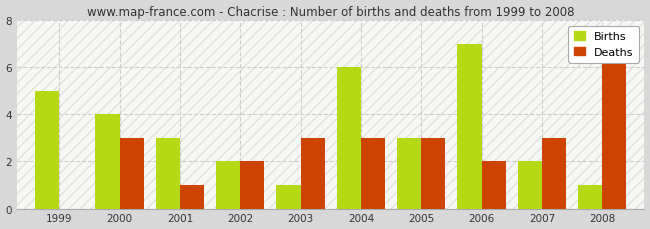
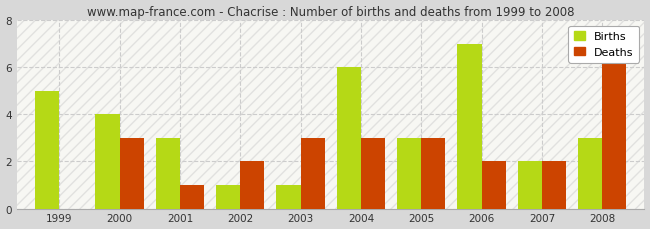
Births/2002: 2 -> 1
Deaths/2007: 3 -> 2
Births/2008: 1 -> 3
